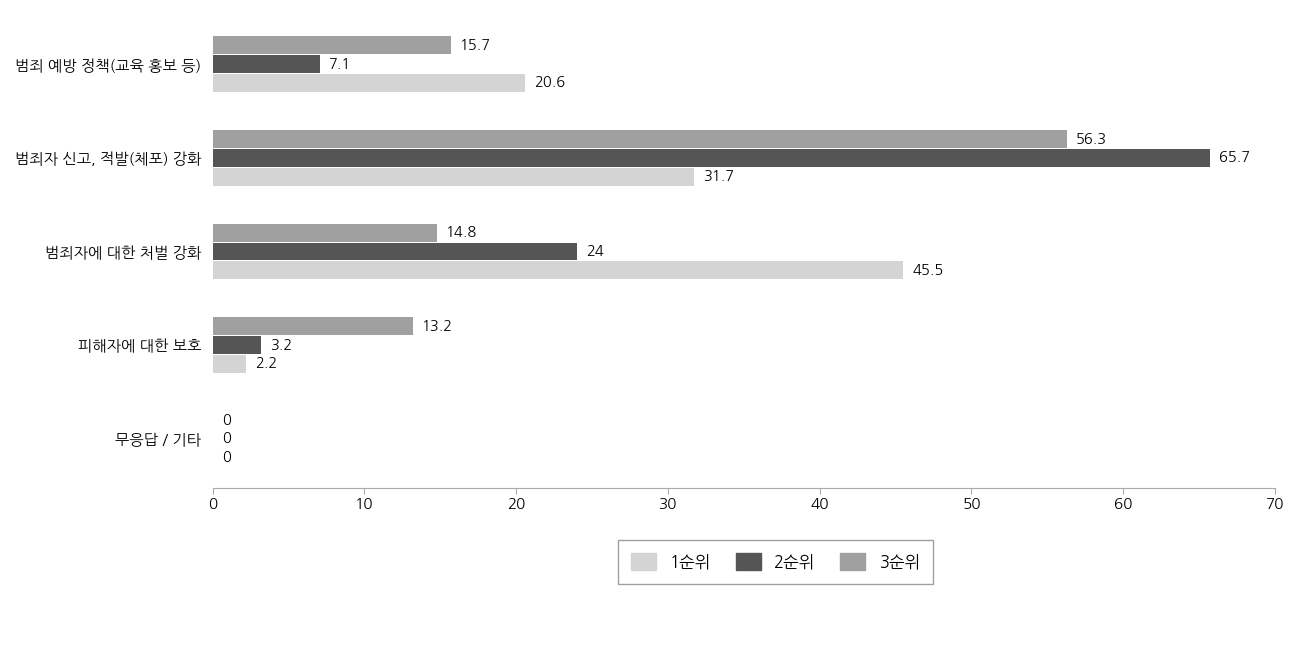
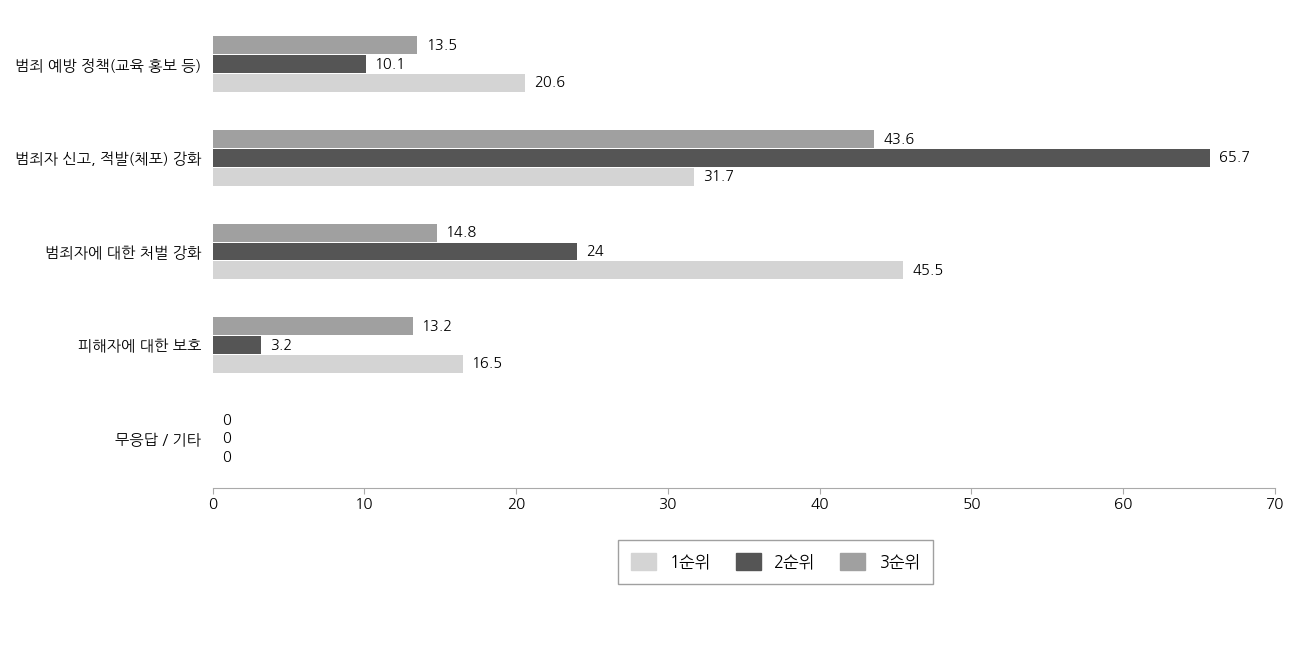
3순위/범죄 예방 정책(교육 홍보 등): 15.7 -> 13.5
2순위/범죄 예방 정책(교육 홍보 등): 7.1 -> 10.1
3순위/범죄자 신고, 적발(체포) 강화: 56.3 -> 43.6
1순위/피해자에 대한 보호: 2.2 -> 16.5
